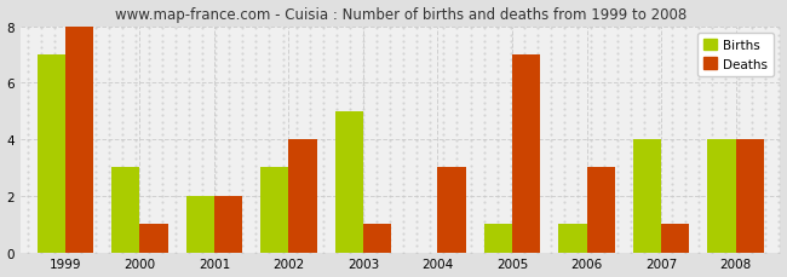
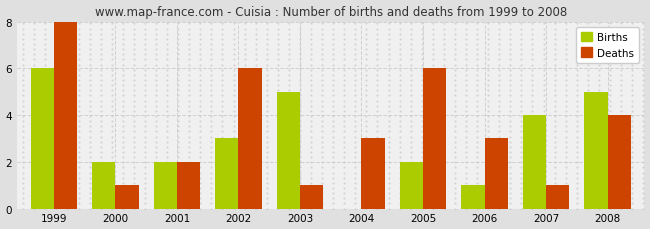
Births/1999: 7 -> 6
Births/2000: 3 -> 2
Deaths/2002: 4 -> 6
Births/2005: 1 -> 2
Deaths/2005: 7 -> 6
Births/2008: 4 -> 5
